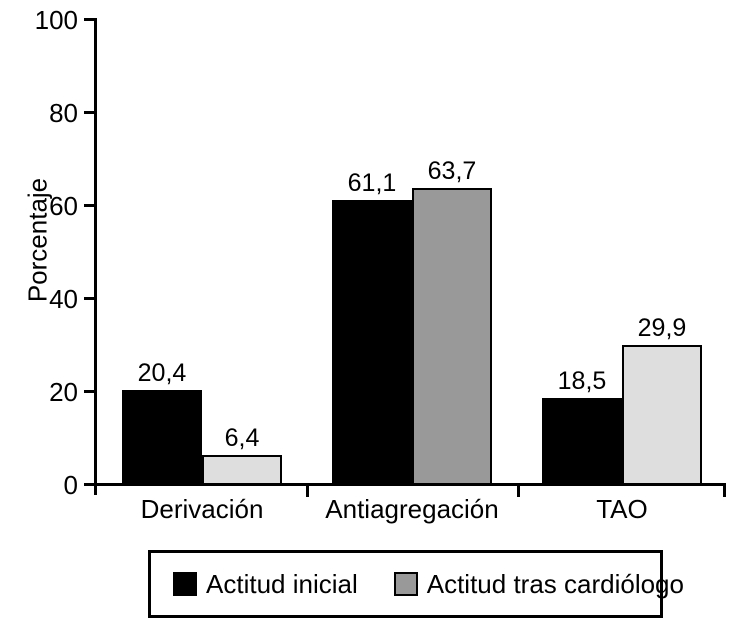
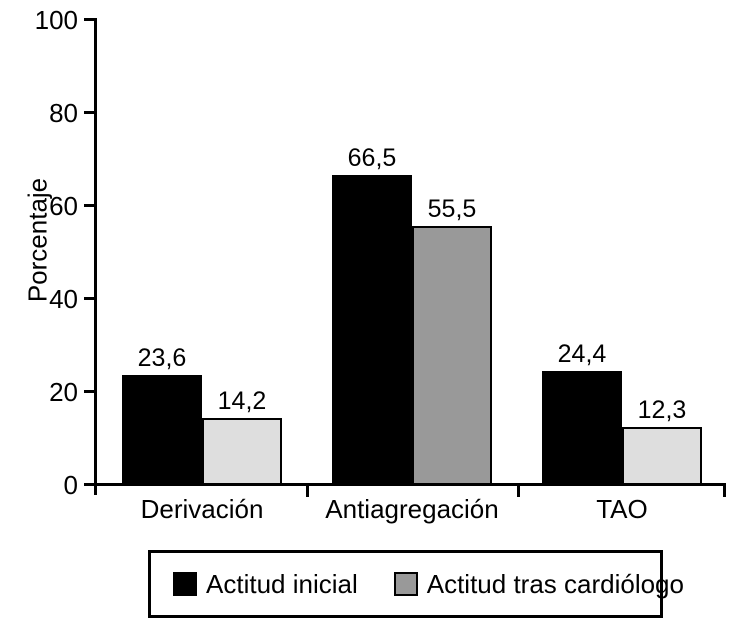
Actitud inicial/Derivación: 20,4 -> 23,6
Actitud tras cardiólogo/Derivación: 6,4 -> 14,2
Actitud inicial/Antiagregación: 61,1 -> 66,5
Actitud tras cardiólogo/Antiagregación: 63,7 -> 55,5
Actitud inicial/TAO: 18,5 -> 24,4
Actitud tras cardiólogo/TAO: 29,9 -> 12,3
